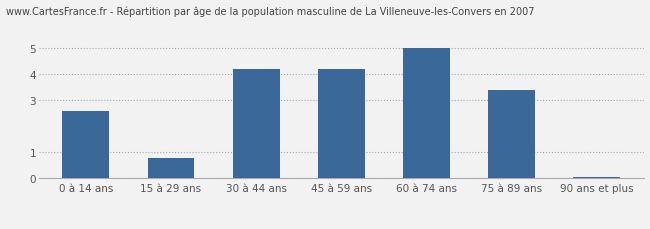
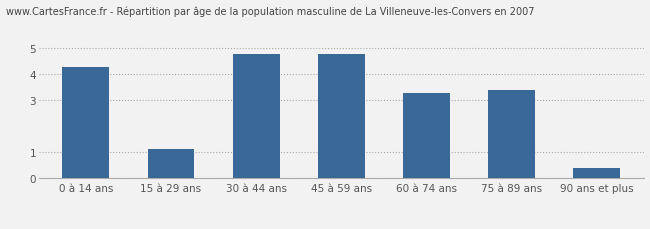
0 à 14 ans: 2.60 -> 4.30
15 à 29 ans: 0.80 -> 1.15
30 à 44 ans: 4.20 -> 4.80
45 à 59 ans: 4.20 -> 4.80
60 à 74 ans: 5.00 -> 3.30
90 ans et plus: 0.05 -> 0.40
